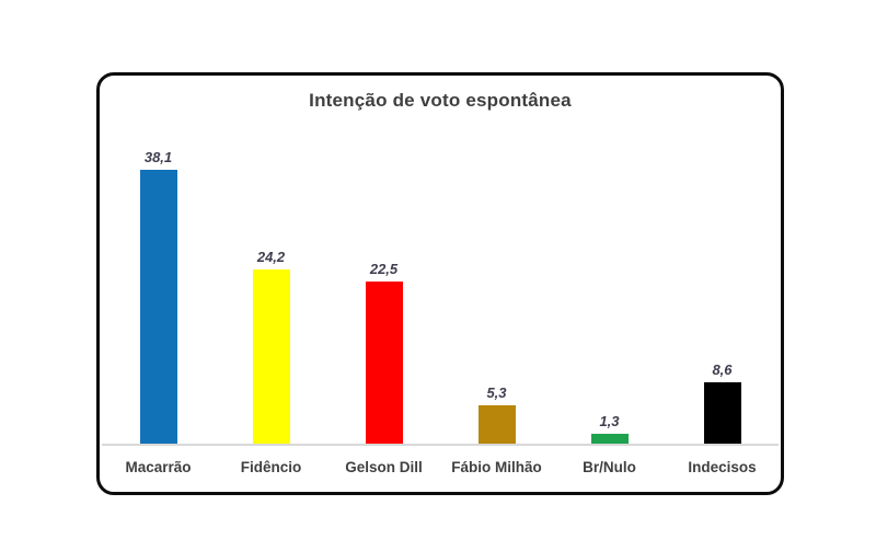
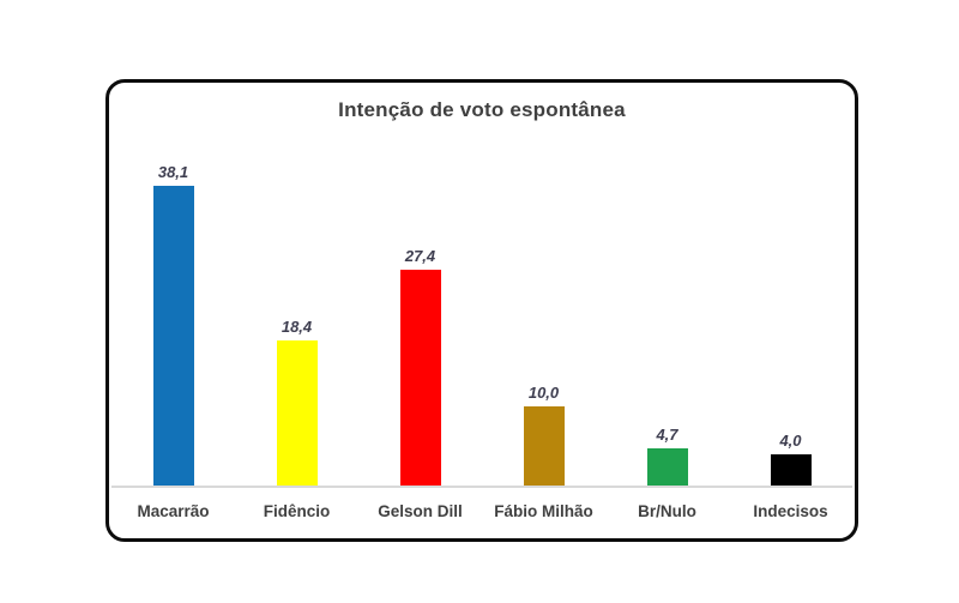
Fidêncio: 24,2 -> 18,4
Gelson Dill: 22,5 -> 27,4
Fábio Milhão: 5,3 -> 10,0
Br/Nulo: 1,3 -> 4,7
Indecisos: 8,6 -> 4,0
